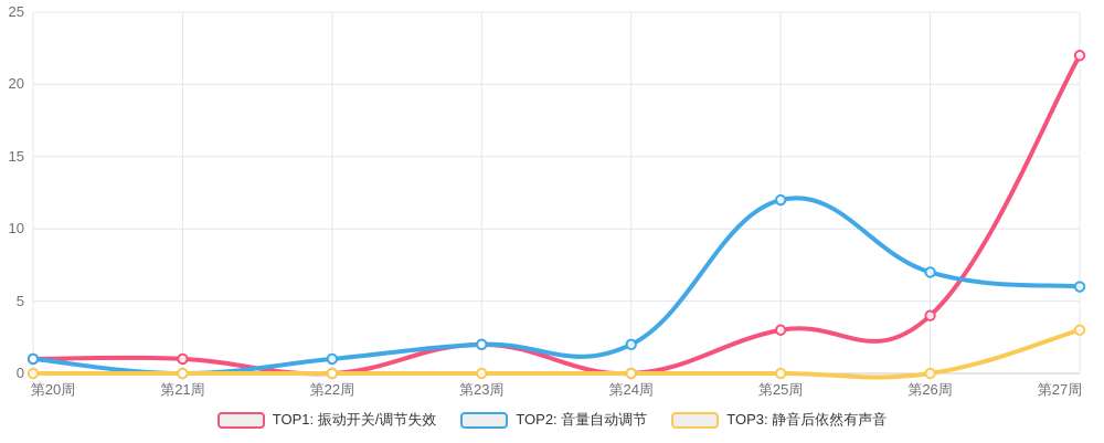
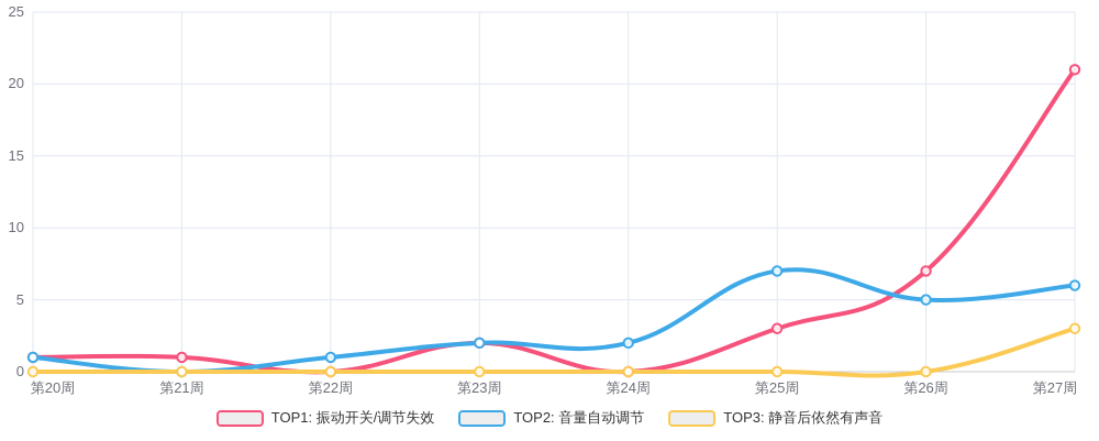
TOP2: 音量自动调节/第25周: 12 -> 7
TOP1: 振动开关/调节失效/第26周: 4 -> 7
TOP2: 音量自动调节/第26周: 7 -> 5
TOP1: 振动开关/调节失效/第27周: 22 -> 21
